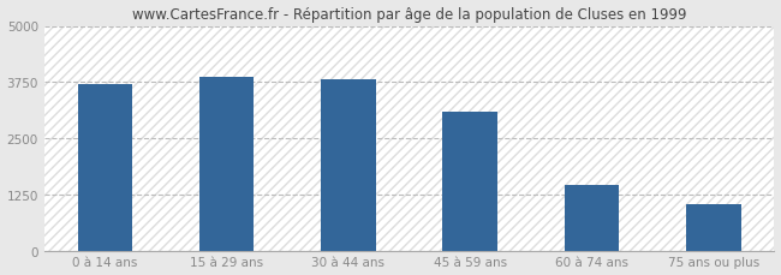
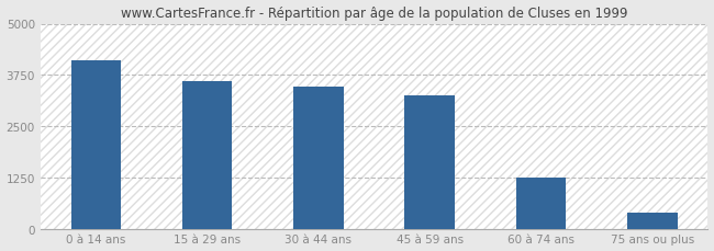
0 à 14 ans: 3700 -> 4100
15 à 29 ans: 3870 -> 3600
30 à 44 ans: 3820 -> 3450
45 à 59 ans: 3080 -> 3250
60 à 74 ans: 1450 -> 1250
75 ans ou plus: 1020 -> 400
